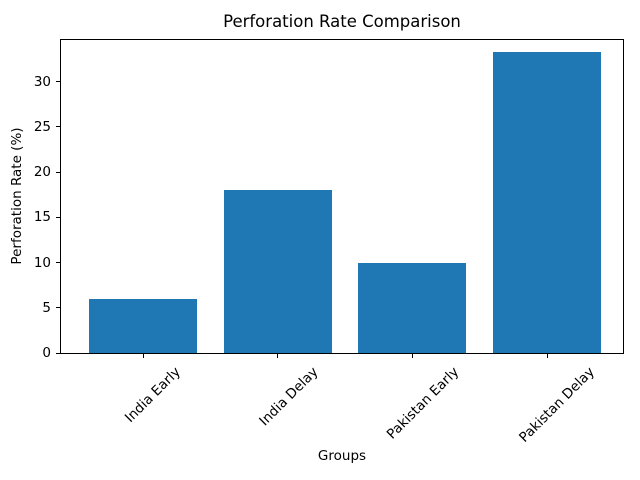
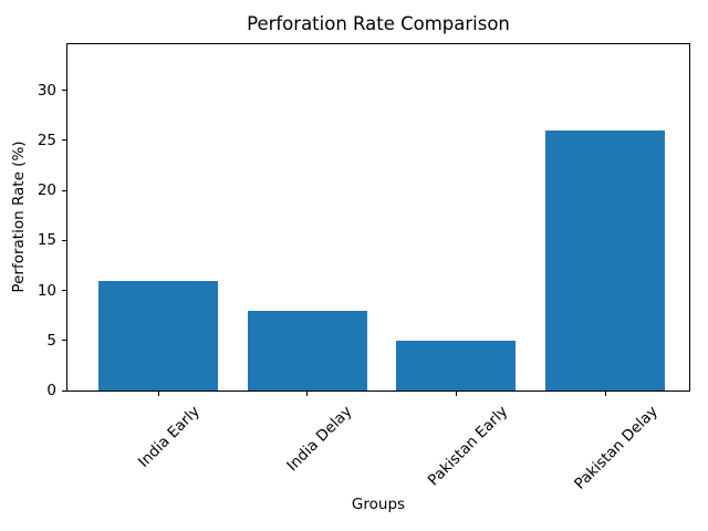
India Early: 6 -> 11
India Delay: 18 -> 8
Pakistan Early: 10 -> 5
Pakistan Delay: 33 -> 26
